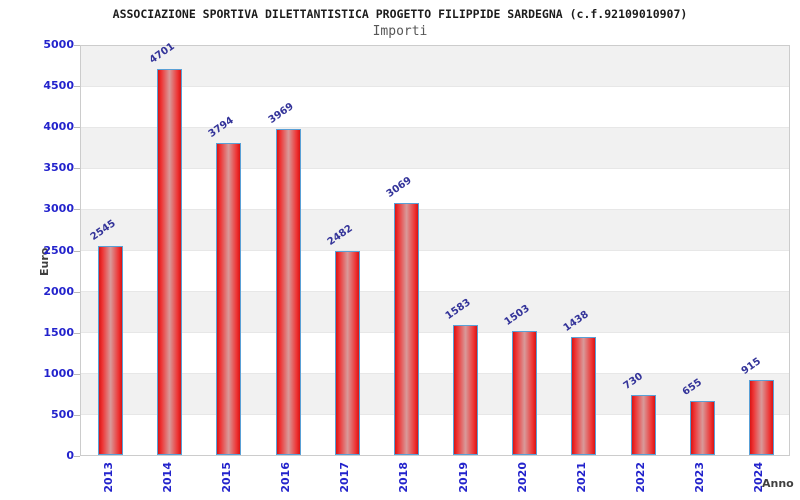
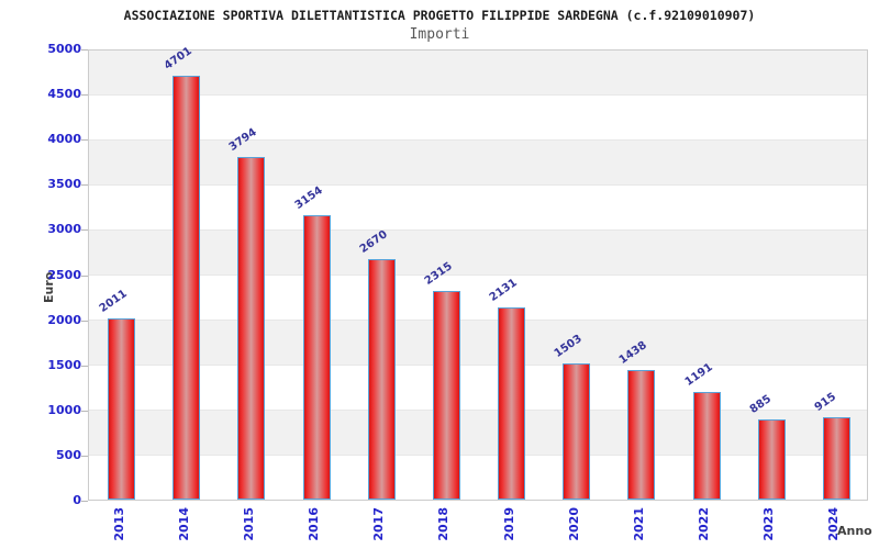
2013: 2545 -> 2011
2016: 3969 -> 3154
2017: 2482 -> 2670
2018: 3069 -> 2315
2019: 1583 -> 2131
2022: 730 -> 1191
2023: 655 -> 885
